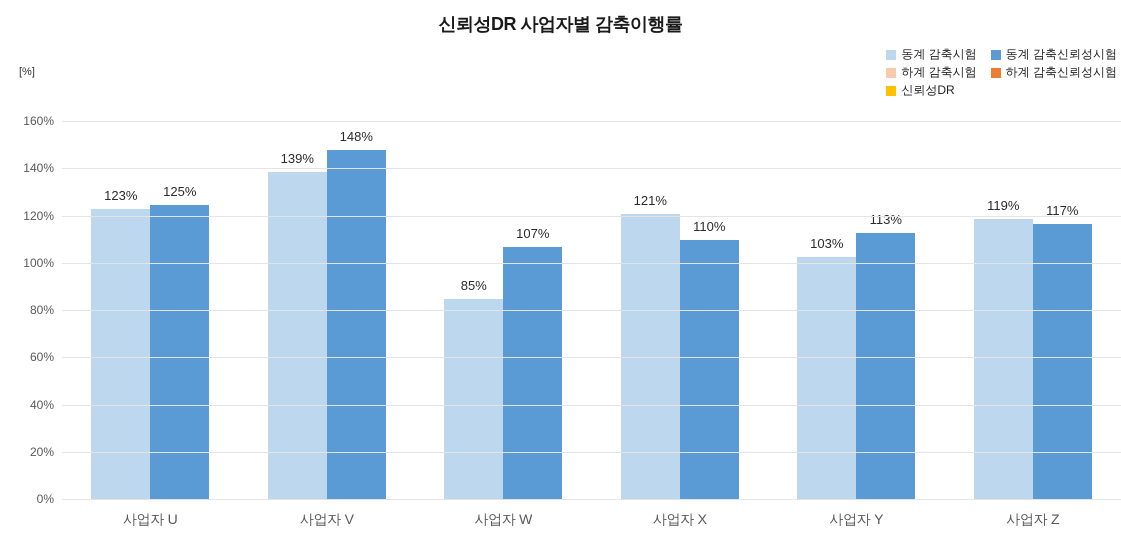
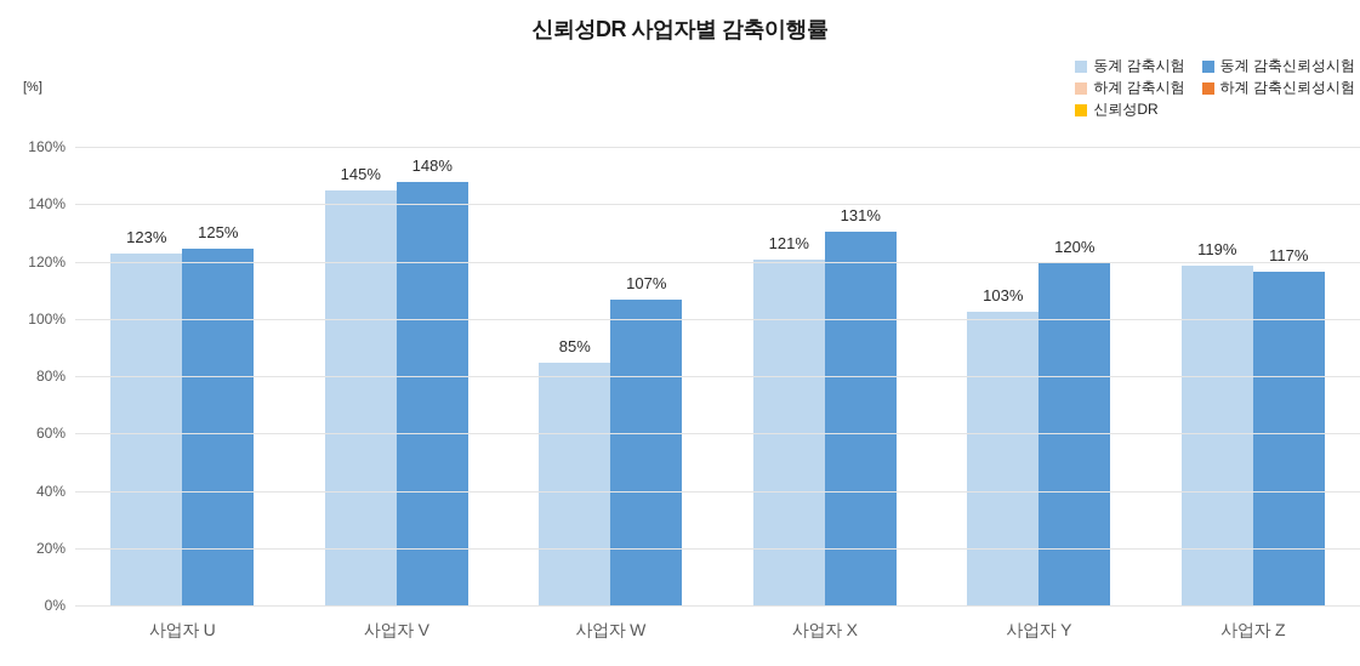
동계 감축시험/사업자 V: 139% -> 145%
동계 감축신뢰성시험/사업자 X: 110% -> 131%
동계 감축신뢰성시험/사업자 Y: 113% -> 120%
